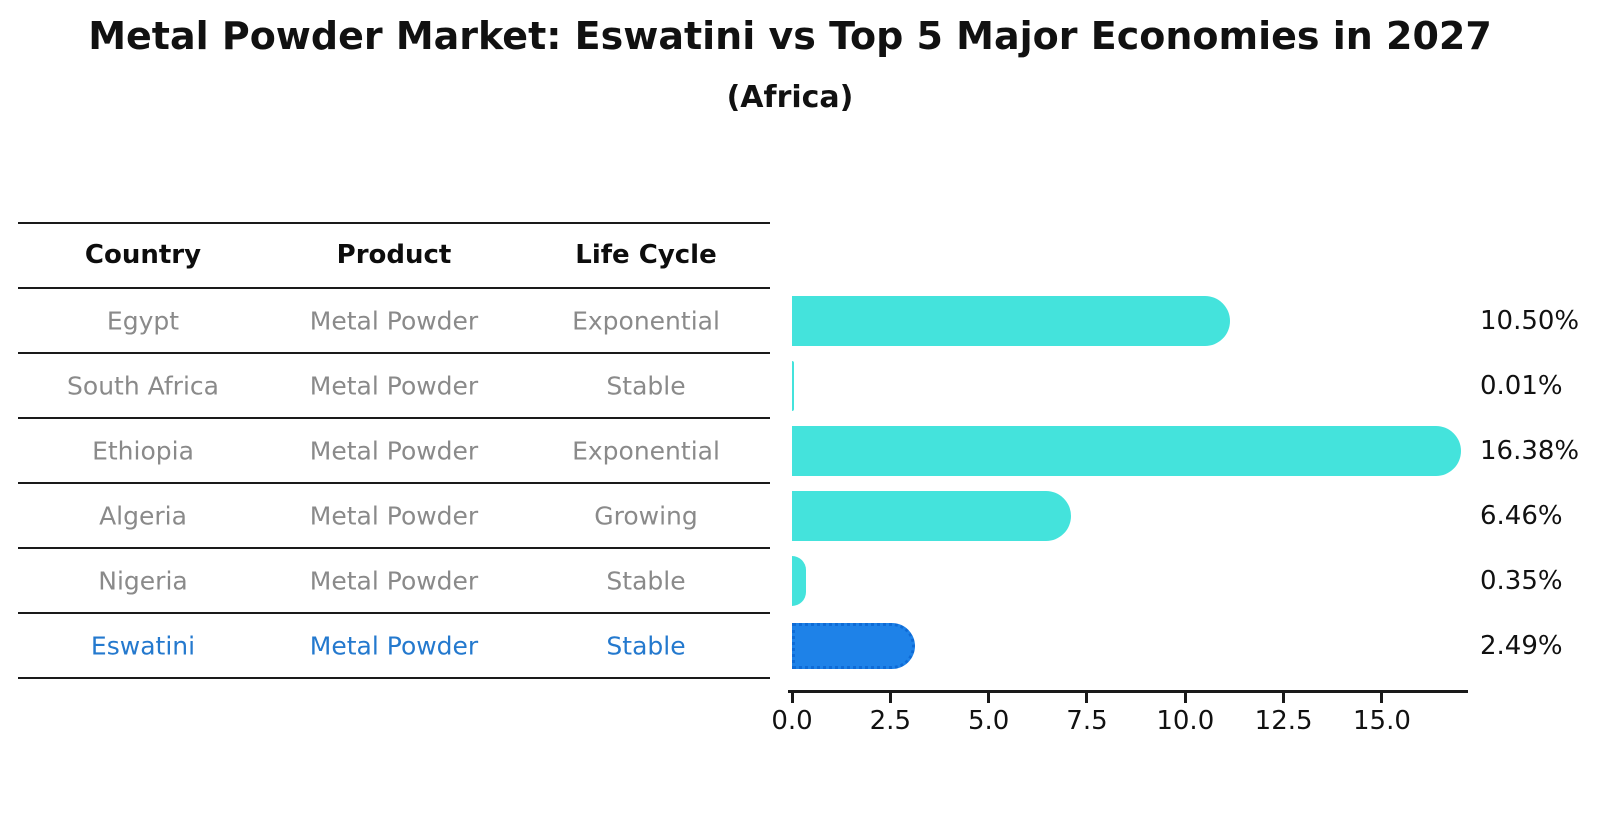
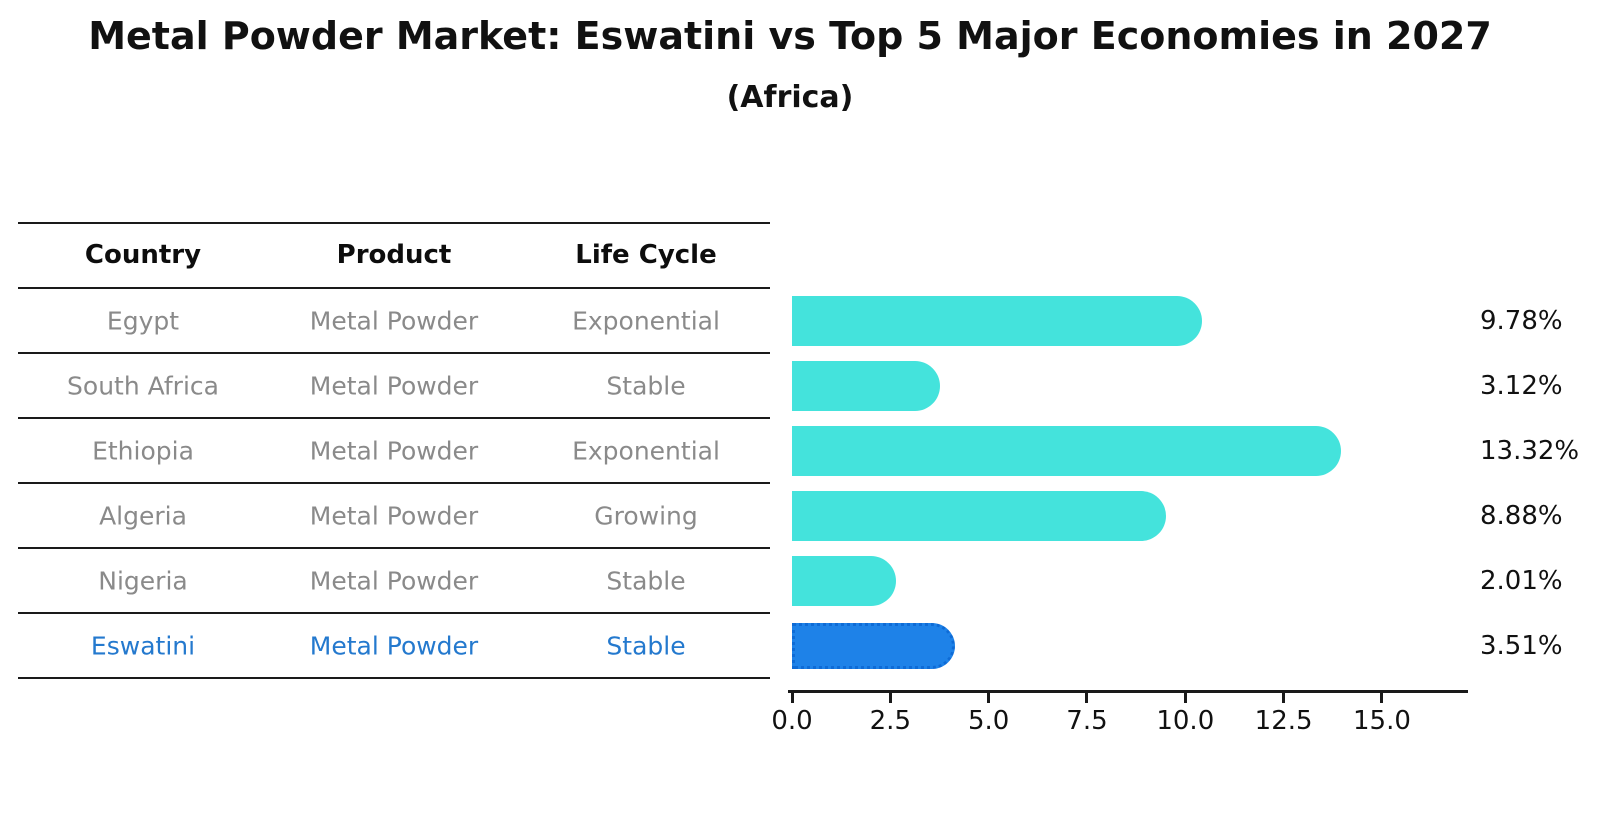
Egypt: 10.50% -> 9.78%
South Africa: 0.01% -> 3.12%
Ethiopia: 16.38% -> 13.32%
Algeria: 6.46% -> 8.88%
Nigeria: 0.35% -> 2.01%
Eswatini: 2.49% -> 3.51%
